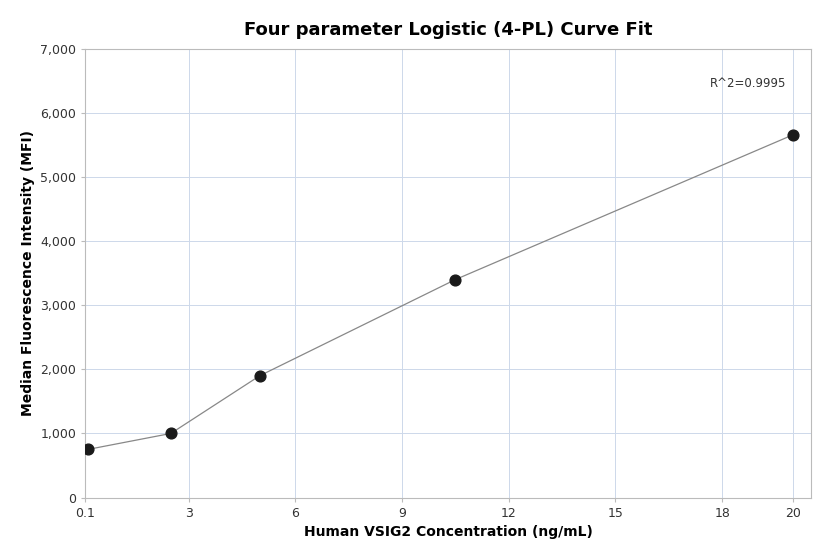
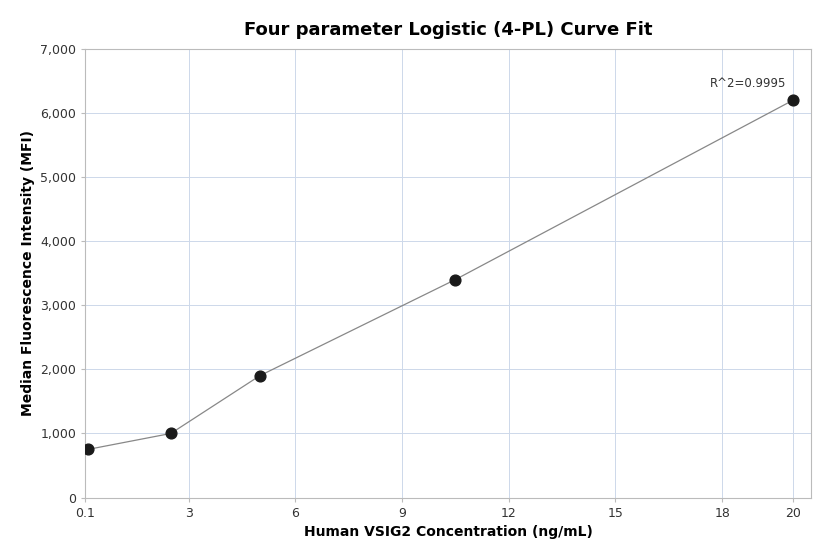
20: 5,660 -> 6,200
